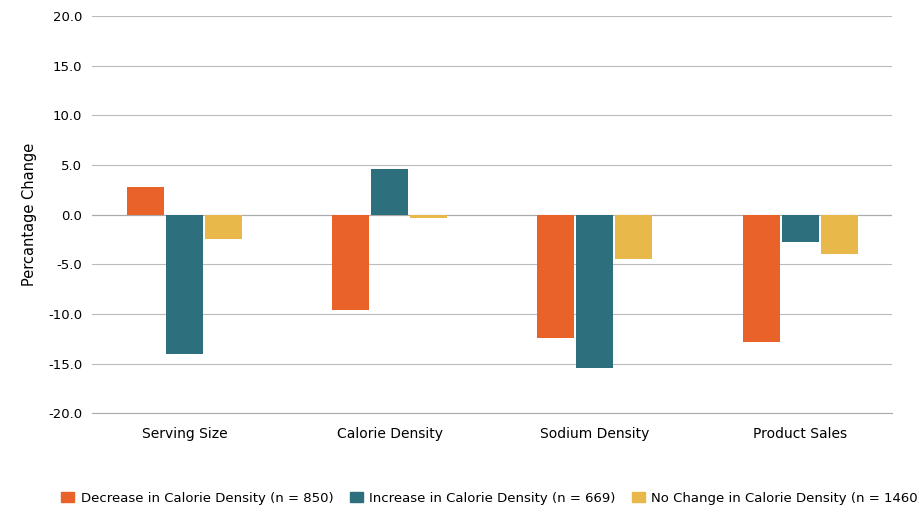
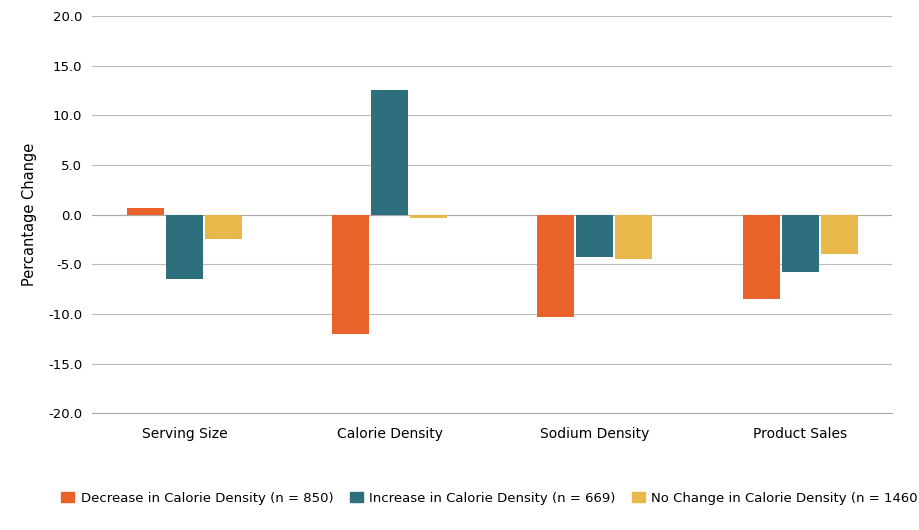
Decrease in Calorie Density (n = 850)/Serving Size: 2.8 -> 0.7
Increase in Calorie Density (n = 669)/Serving Size: -14.0 -> -6.5
Decrease in Calorie Density (n = 850)/Calorie Density: -9.6 -> -12.0
Increase in Calorie Density (n = 669)/Calorie Density: 4.6 -> 12.5
Decrease in Calorie Density (n = 850)/Sodium Density: -12.4 -> -10.3
Increase in Calorie Density (n = 669)/Sodium Density: -15.4 -> -4.3
Decrease in Calorie Density (n = 850)/Product Sales: -12.8 -> -8.5
Increase in Calorie Density (n = 669)/Product Sales: -2.8 -> -5.8
